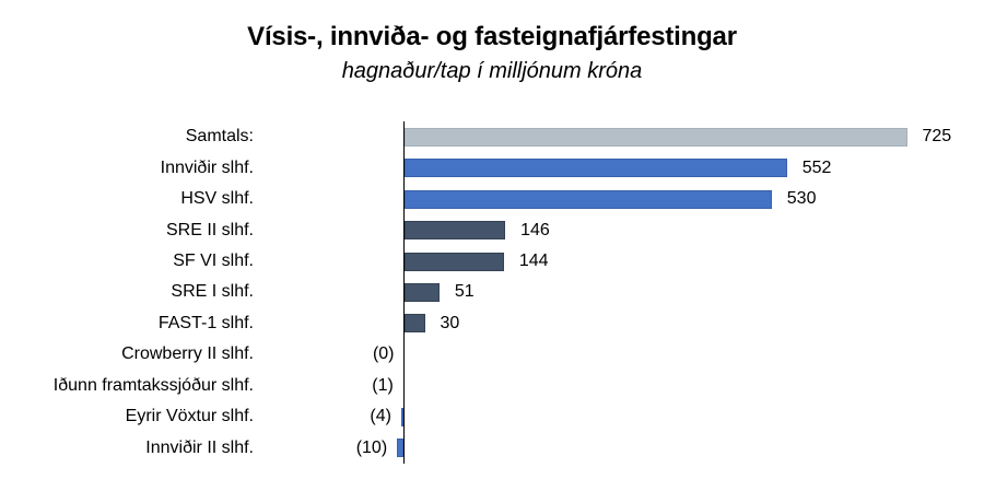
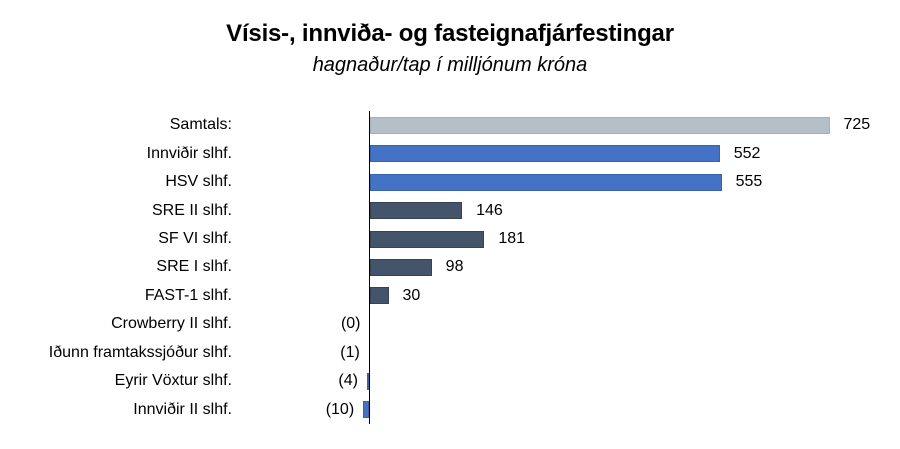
HSV slhf.: 530 -> 555
SF VI slhf.: 144 -> 181
SRE I slhf.: 51 -> 98
